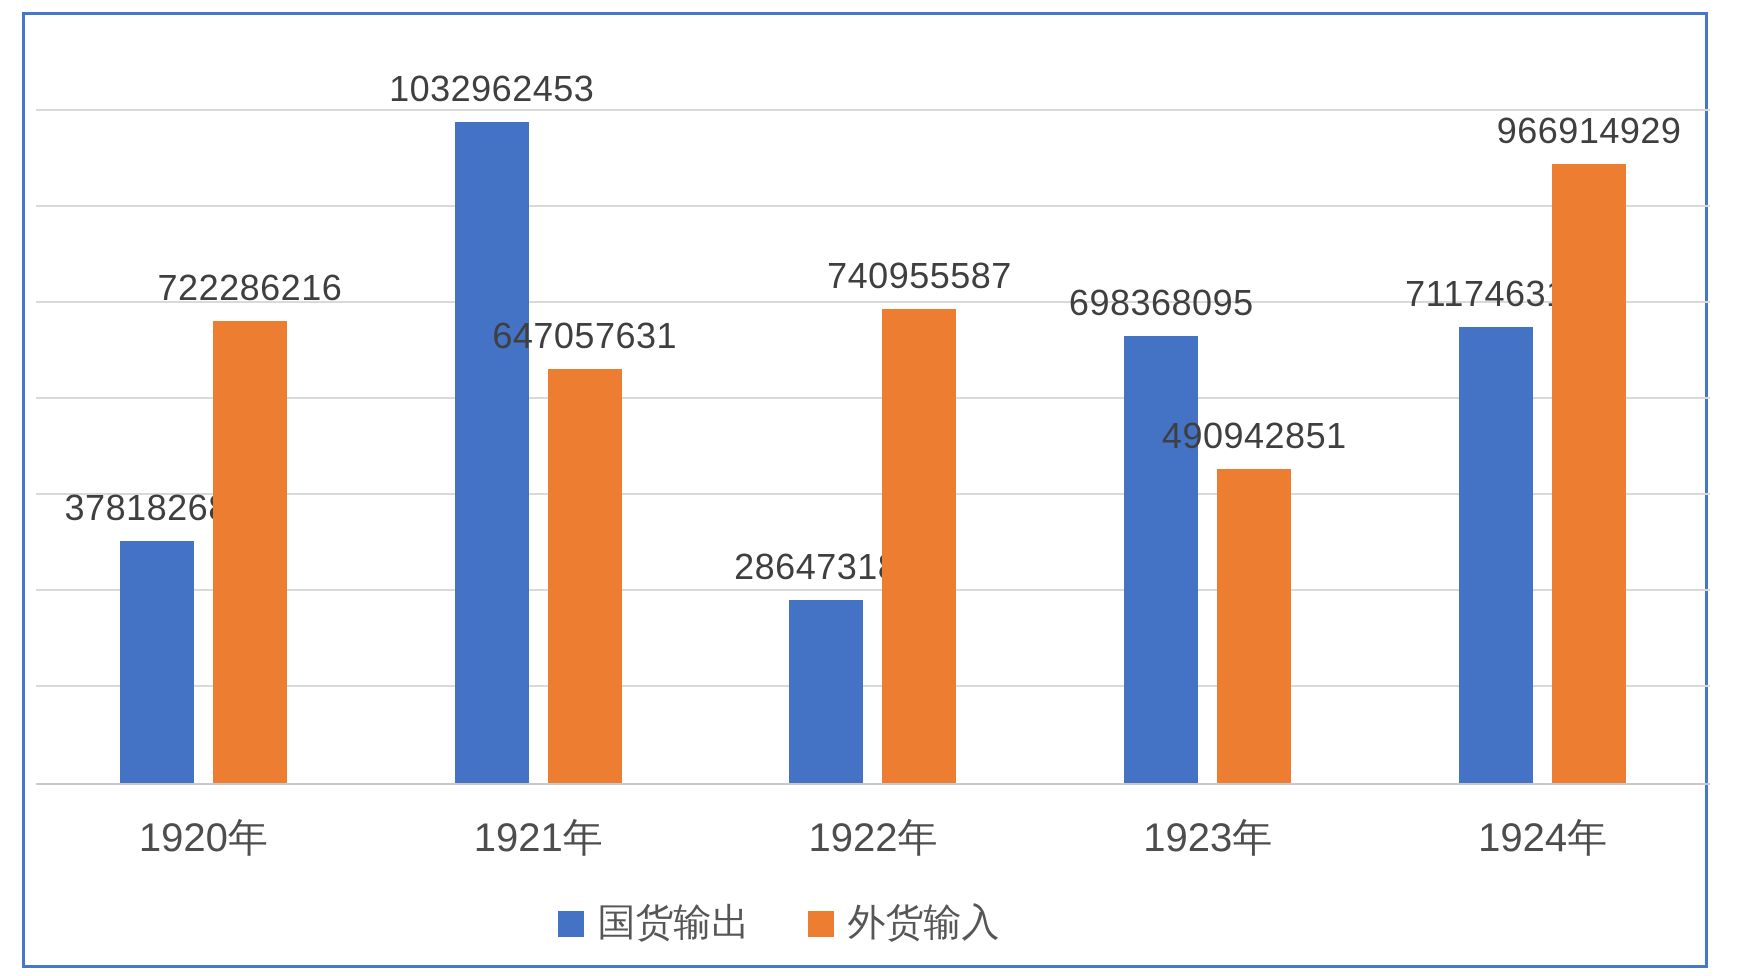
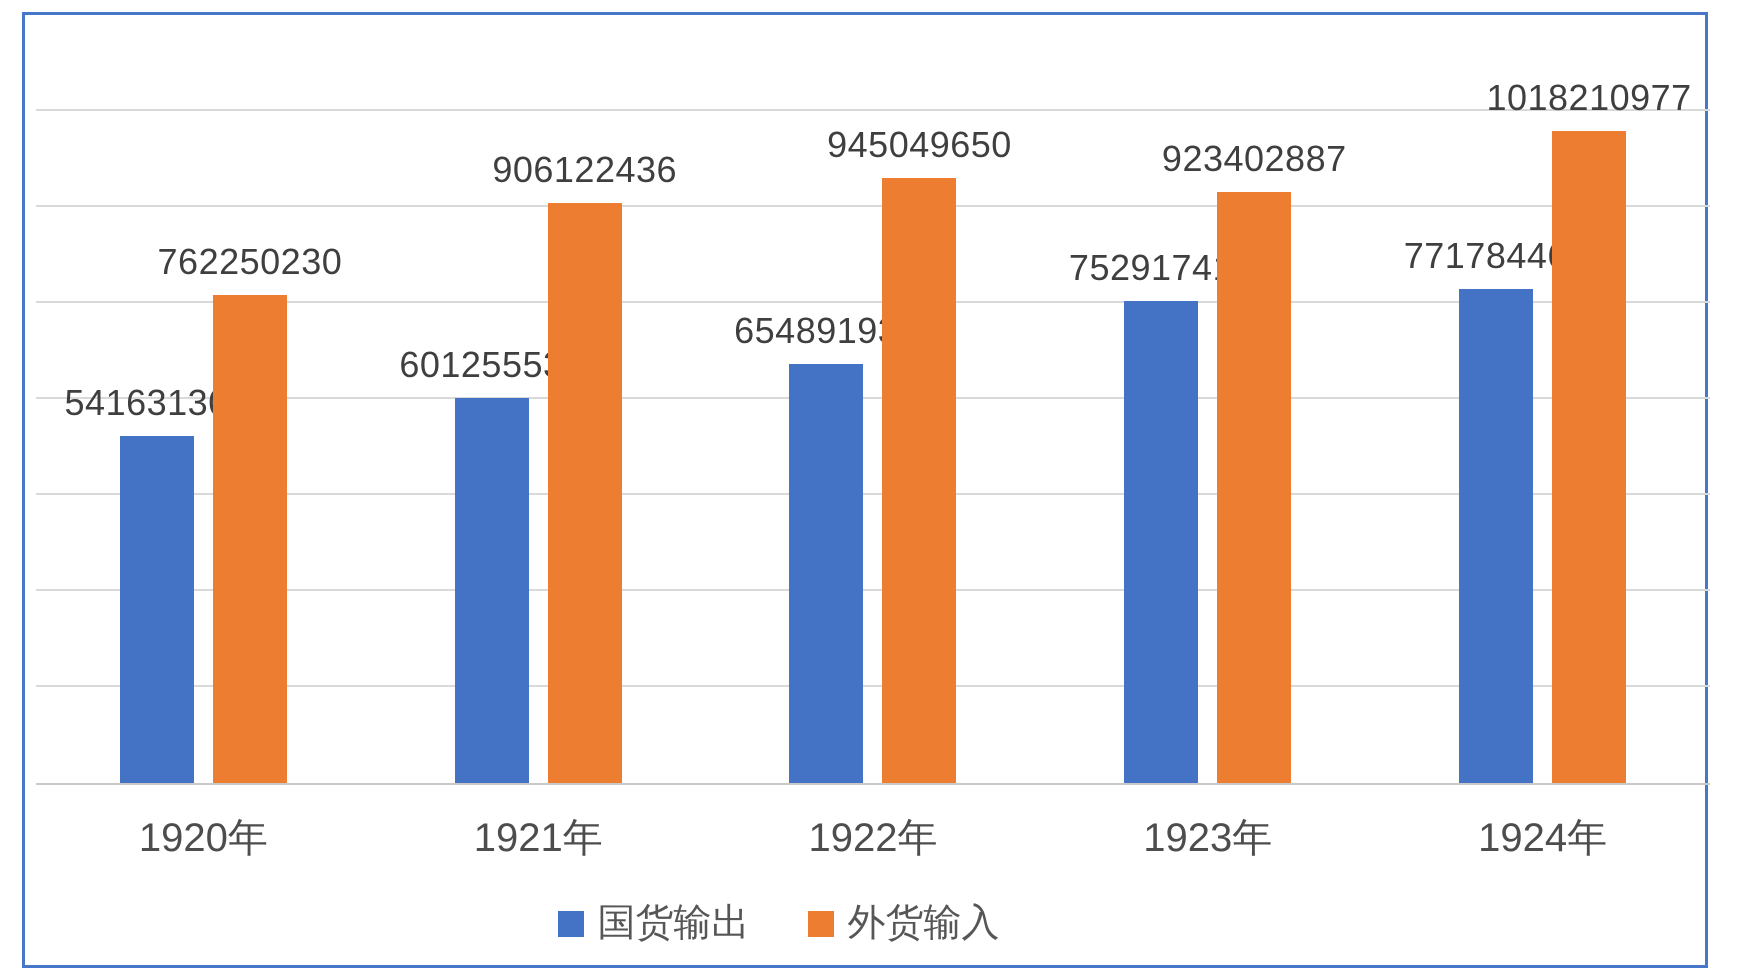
国货输出/1920年: 378182683 -> 541631300
外货输入/1920年: 722286216 -> 762250230
国货输出/1921年: 1032962453 -> 601255537
外货输入/1921年: 647057631 -> 906122436
国货输出/1922年: 286473182 -> 654891933
外货输入/1922年: 740955587 -> 945049650
国货输出/1923年: 698368095 -> 752917416
外货输入/1923年: 490942851 -> 923402887
国货输出/1924年: 711746315 -> 771784468
外货输入/1924年: 966914929 -> 1018210977
